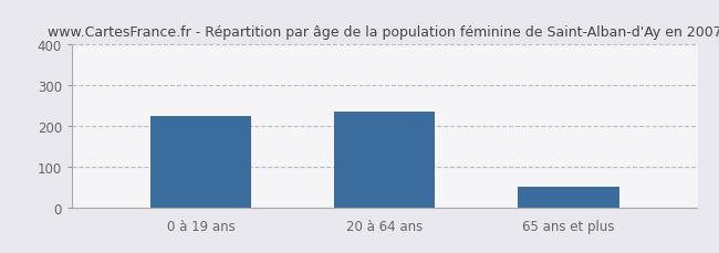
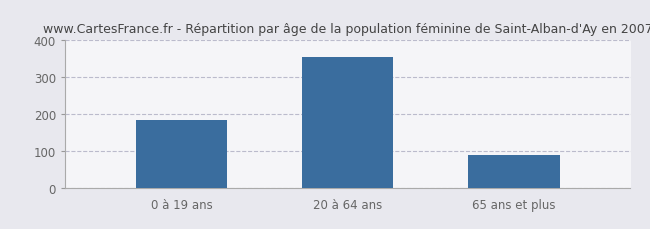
0 à 19 ans: 225 -> 185
20 à 64 ans: 235 -> 354
65 ans et plus: 50 -> 88
